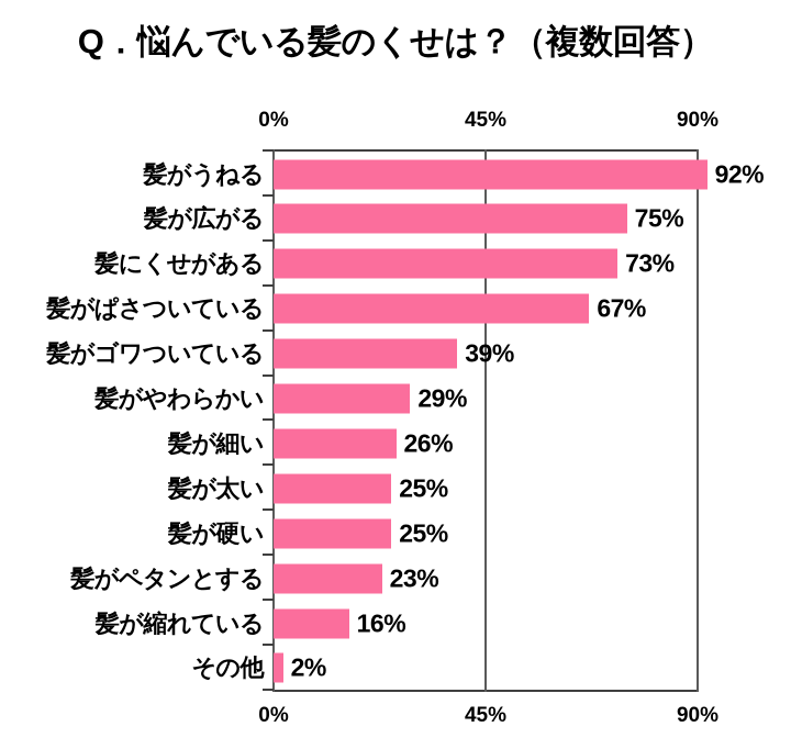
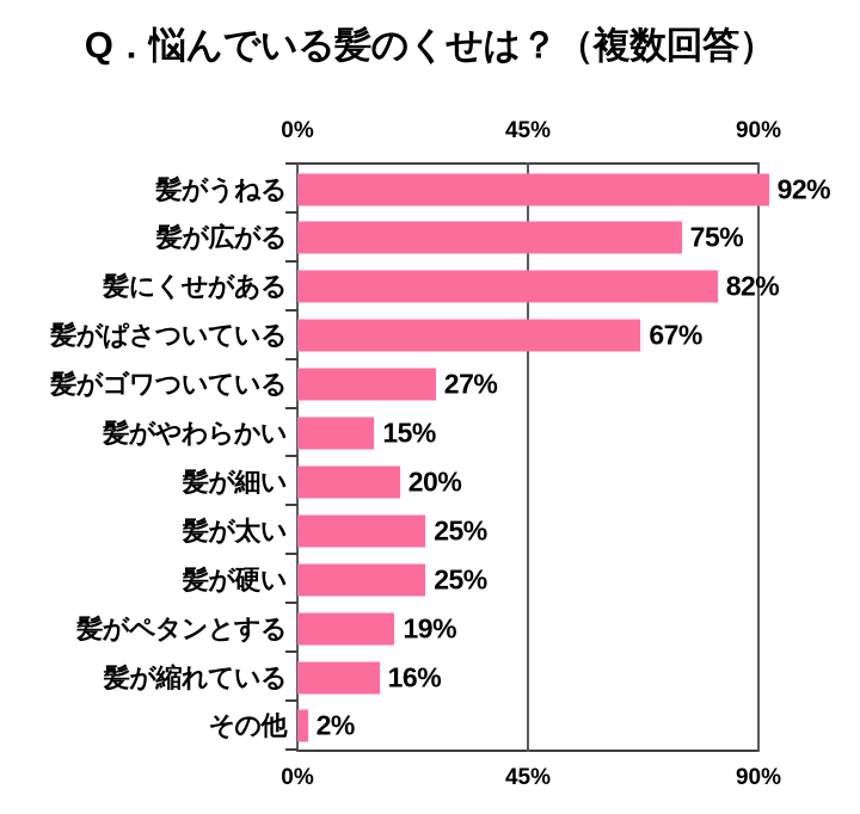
髪にくせがある: 73% -> 82%
髪がゴワついている: 39% -> 27%
髪がやわらかい: 29% -> 15%
髪が細い: 26% -> 20%
髪がペタンとする: 23% -> 19%
